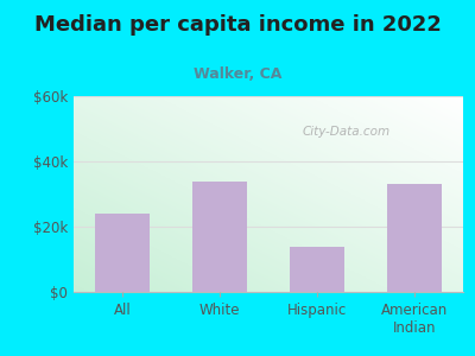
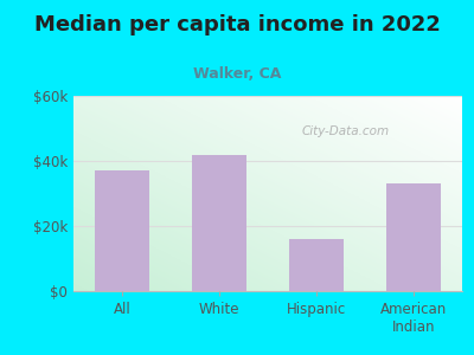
All: $24k -> $37k
White: $34k -> $42k
Hispanic: $14k -> $16k
